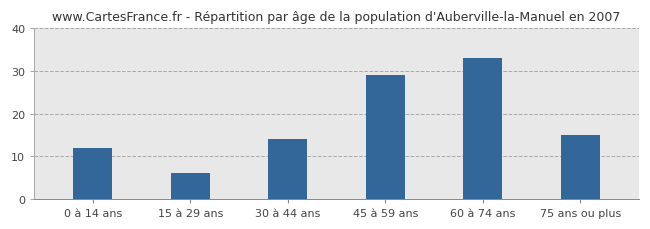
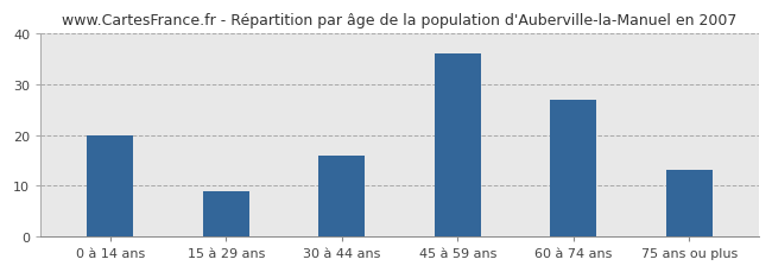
0 à 14 ans: 12 -> 20
15 à 29 ans: 6 -> 9
30 à 44 ans: 14 -> 16
45 à 59 ans: 29 -> 36
60 à 74 ans: 33 -> 27
75 ans ou plus: 15 -> 13
